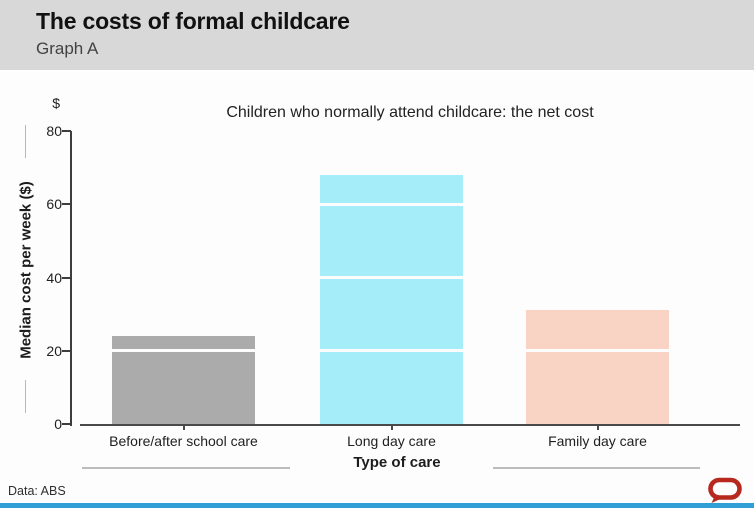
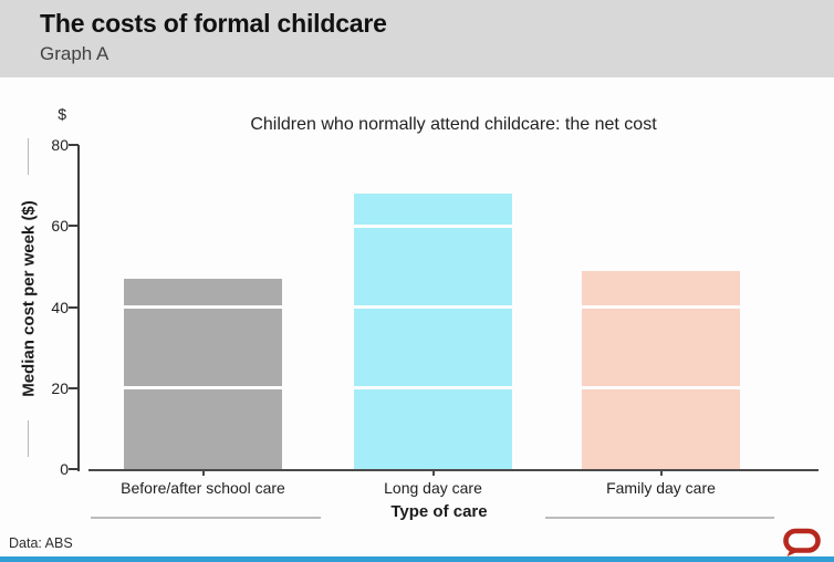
Before/after school care: 24 -> 47
Family day care: 31 -> 49
